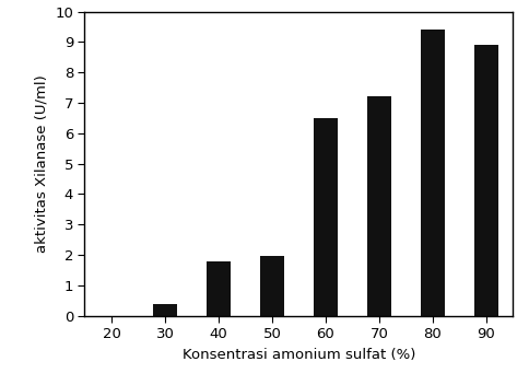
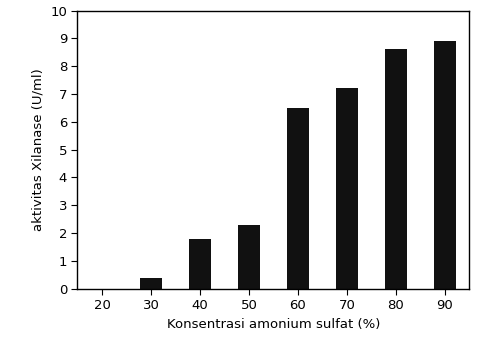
50: 1.95 -> 2.30
80: 9.40 -> 8.60
